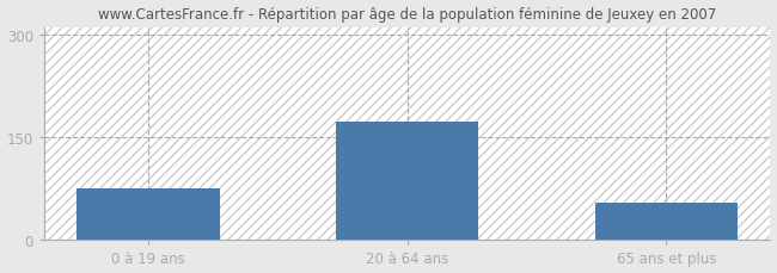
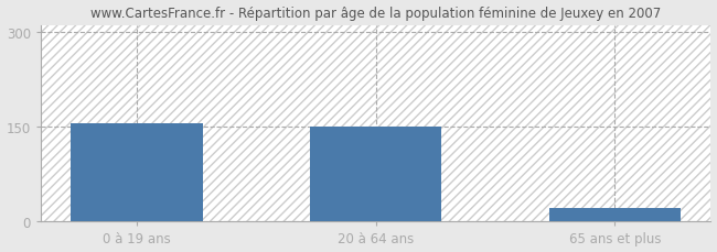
0 à 19 ans: 75 -> 156
20 à 64 ans: 173 -> 150
65 ans et plus: 55 -> 22
